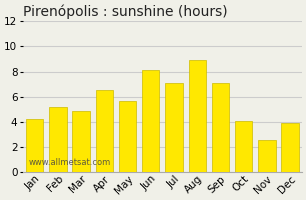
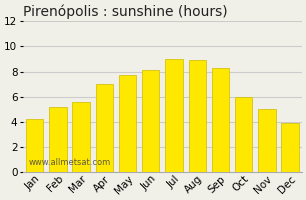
Mar: 4.9 -> 5.6
Apr: 6.5 -> 7.0
May: 5.7 -> 7.7
Jul: 7.1 -> 9.0
Sep: 7.1 -> 8.3
Oct: 4.1 -> 6.0
Nov: 2.6 -> 5.0
